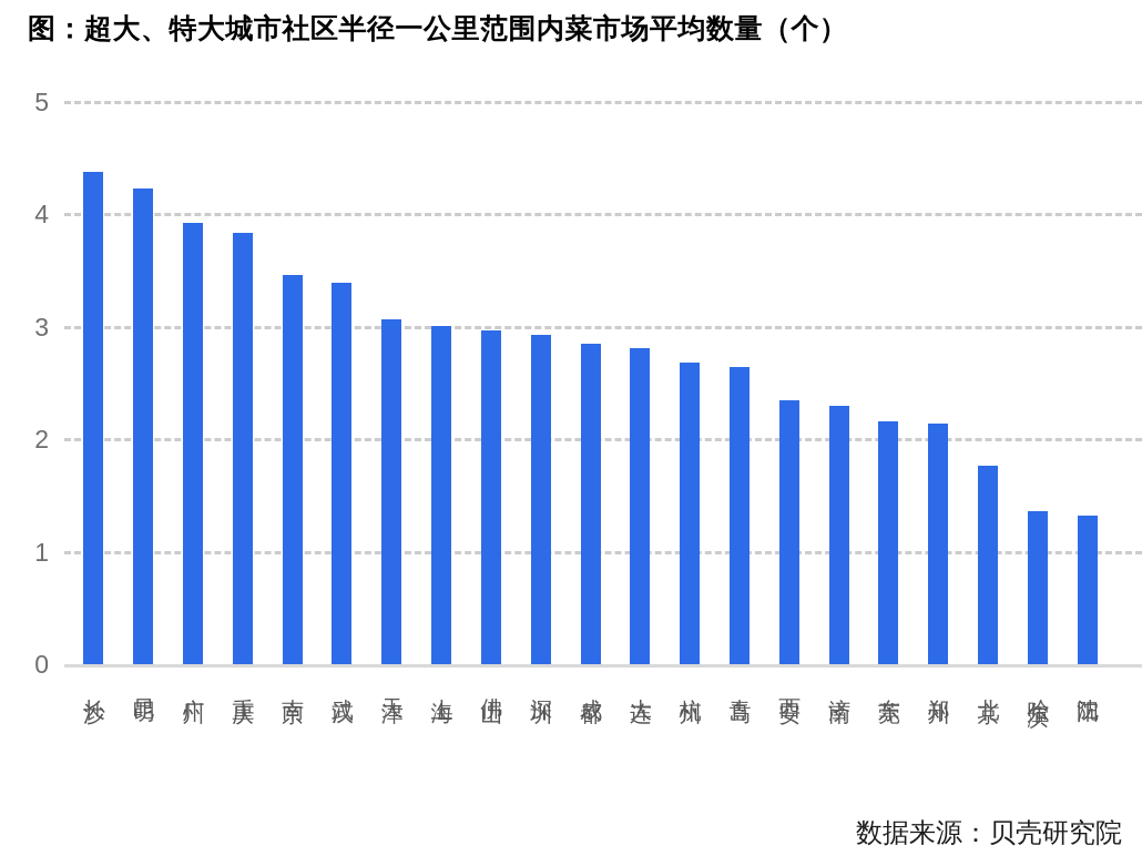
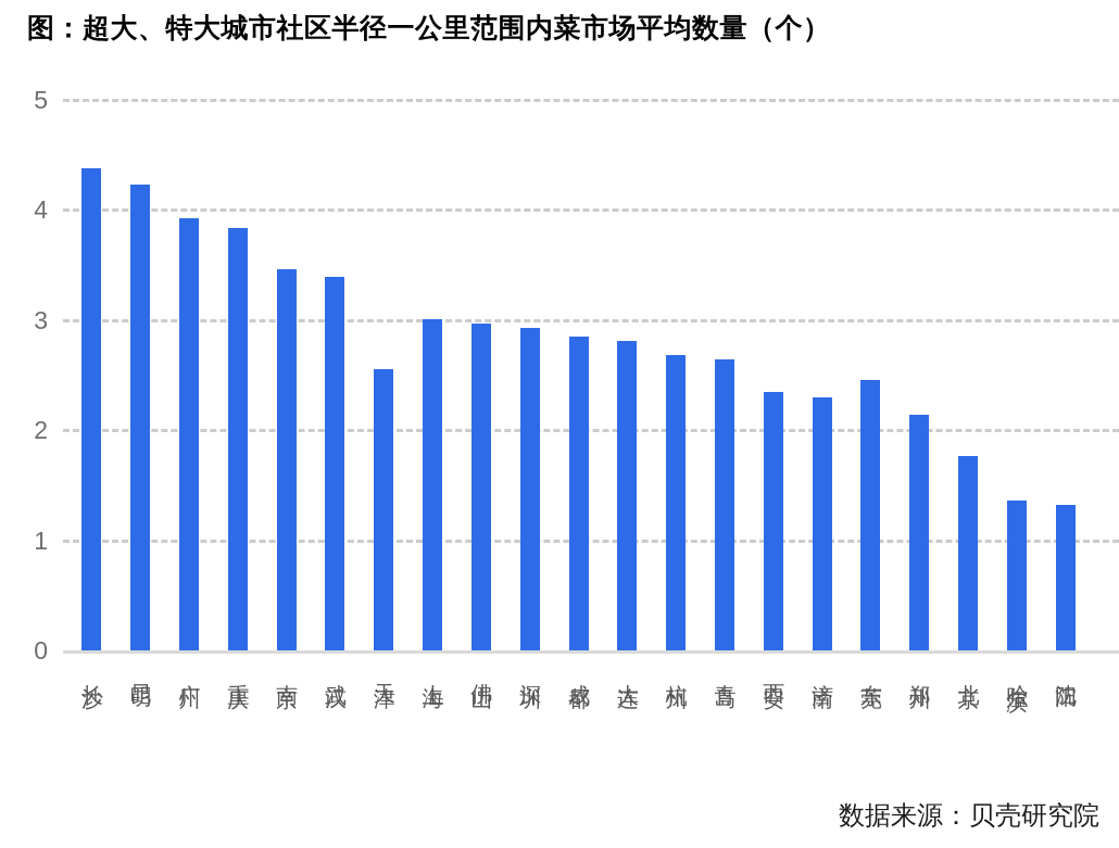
天津: 3.07 -> 2.55
东莞: 2.16 -> 2.46
